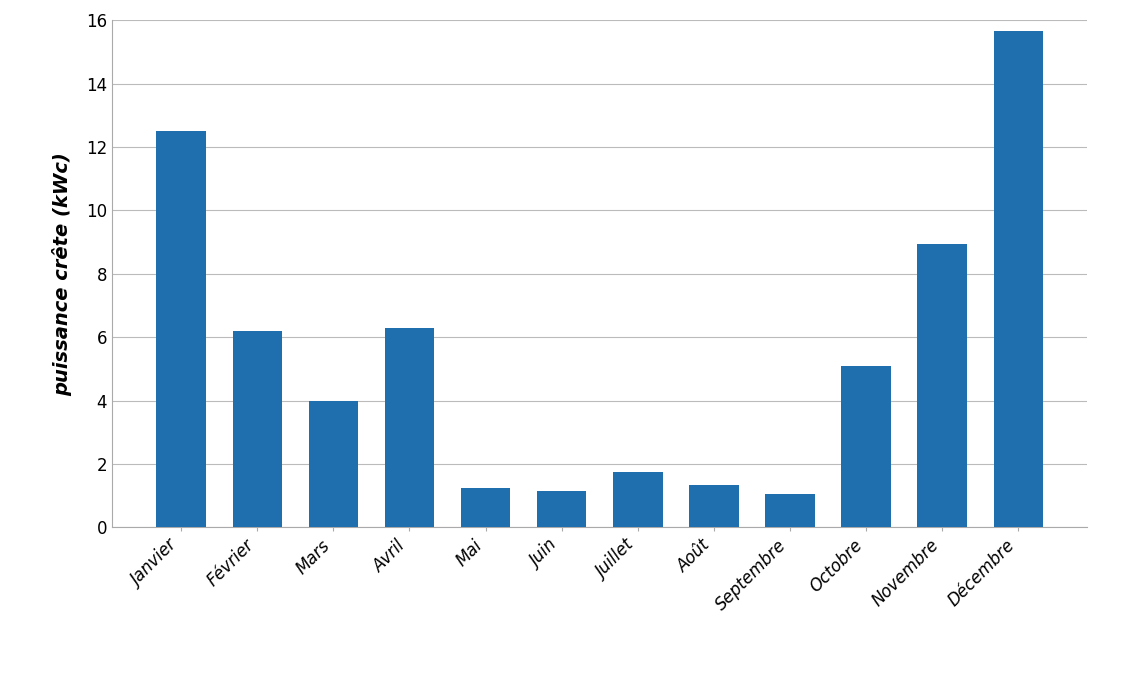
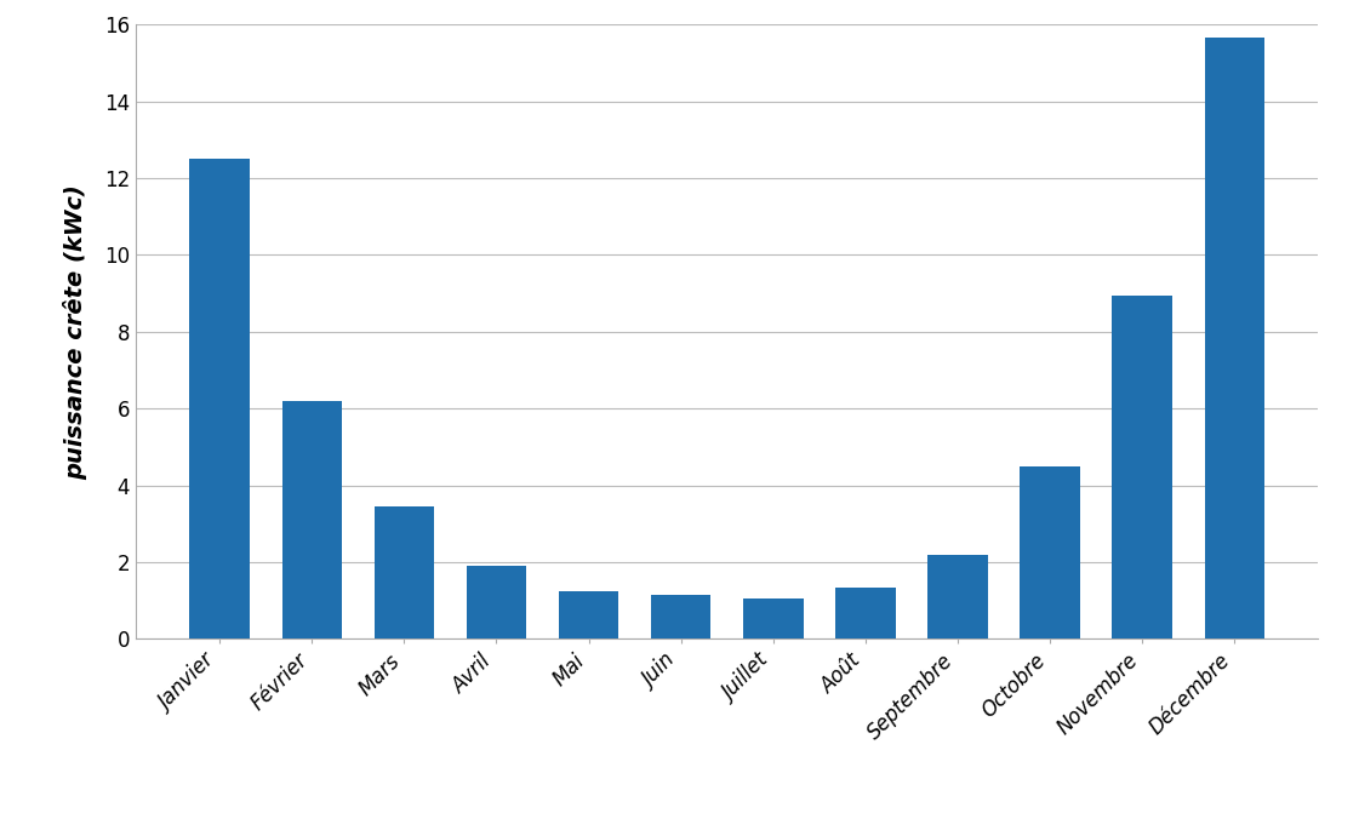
Mars: 4.00 -> 3.45
Avril: 6.30 -> 1.90
Juillet: 1.75 -> 1.05
Septembre: 1.05 -> 2.20
Octobre: 5.10 -> 4.50
